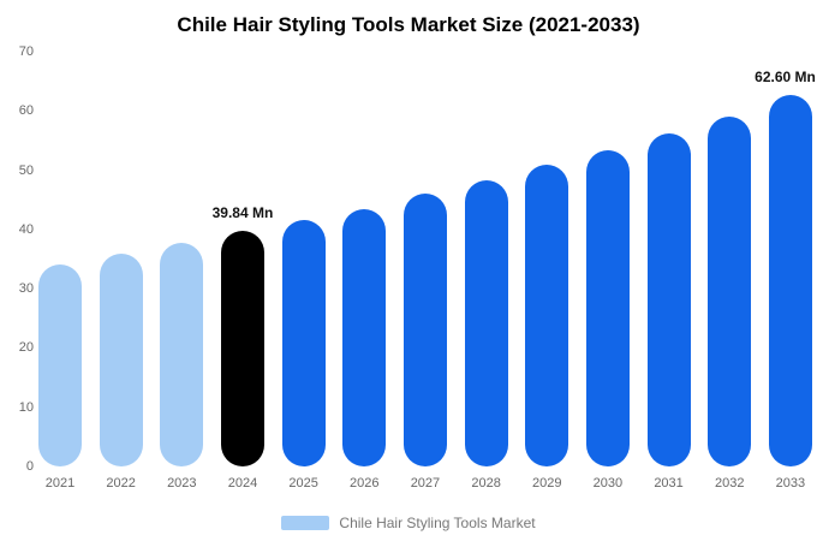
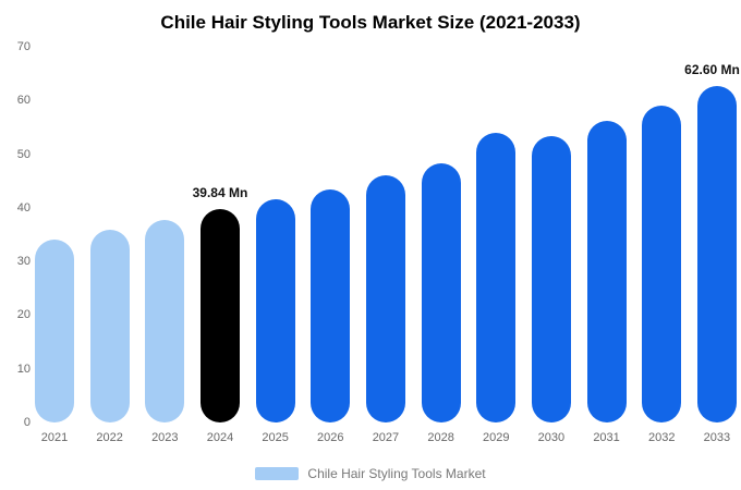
2029: 51 -> 54
